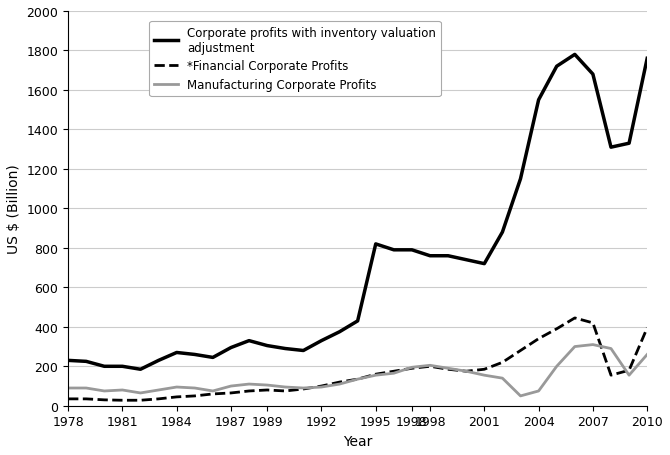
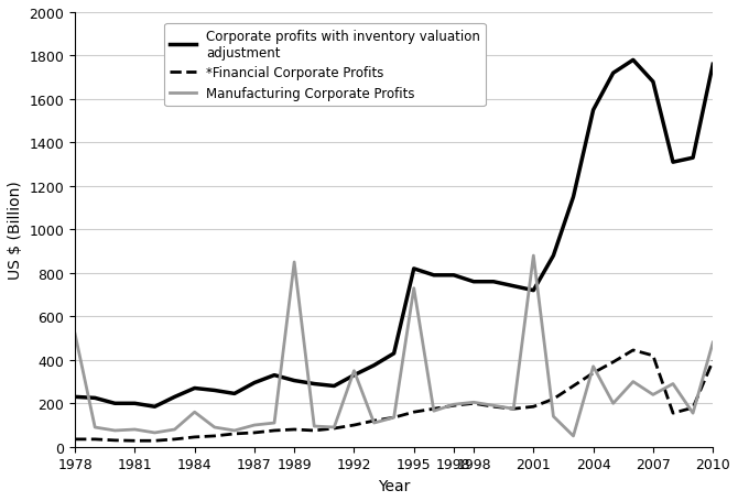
Manufacturing Corporate Profits/1978: 90 -> 520
Manufacturing Corporate Profits/1984: 100 -> 160
Manufacturing Corporate Profits/1989: 100 -> 850
Manufacturing Corporate Profits/1992: 100 -> 350
Manufacturing Corporate Profits/1995: 160 -> 730
Manufacturing Corporate Profits/2001: 160 -> 880
Manufacturing Corporate Profits/2004: 80 -> 370
Manufacturing Corporate Profits/2007: 310 -> 240
Manufacturing Corporate Profits/2010: 260 -> 480
